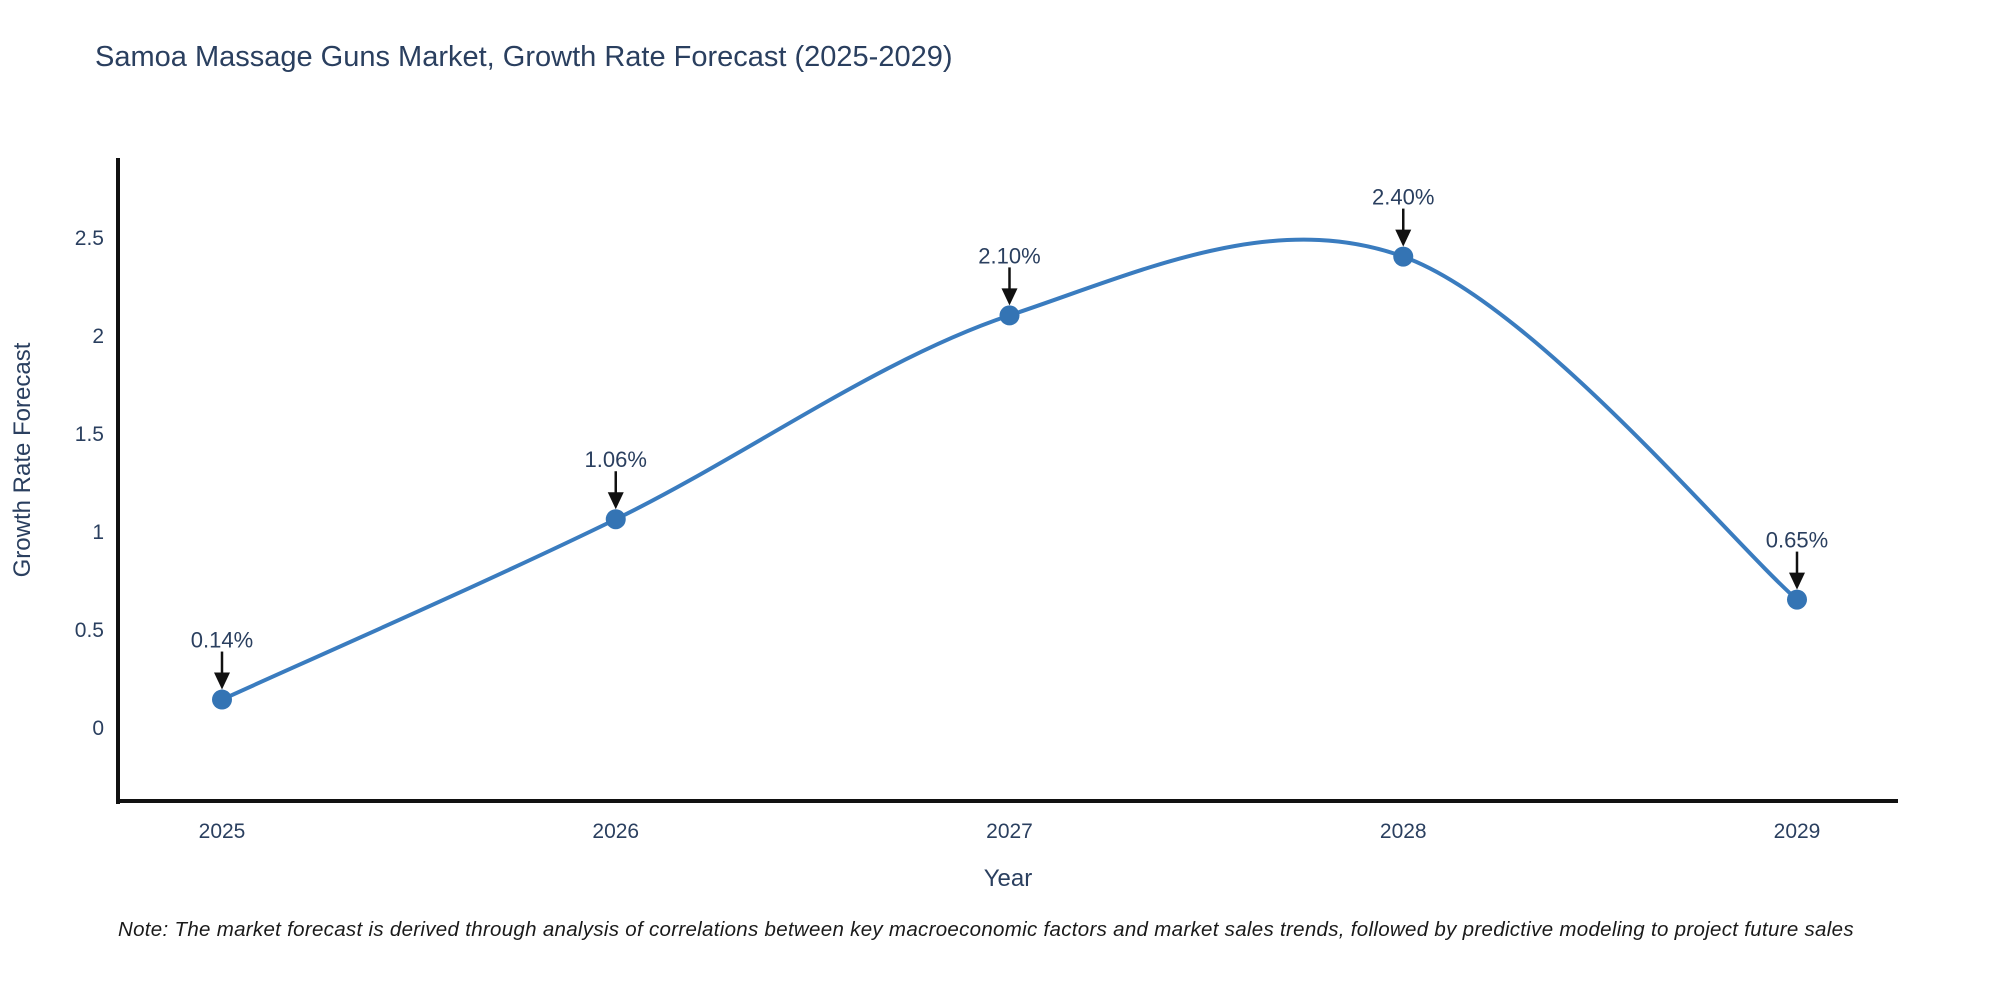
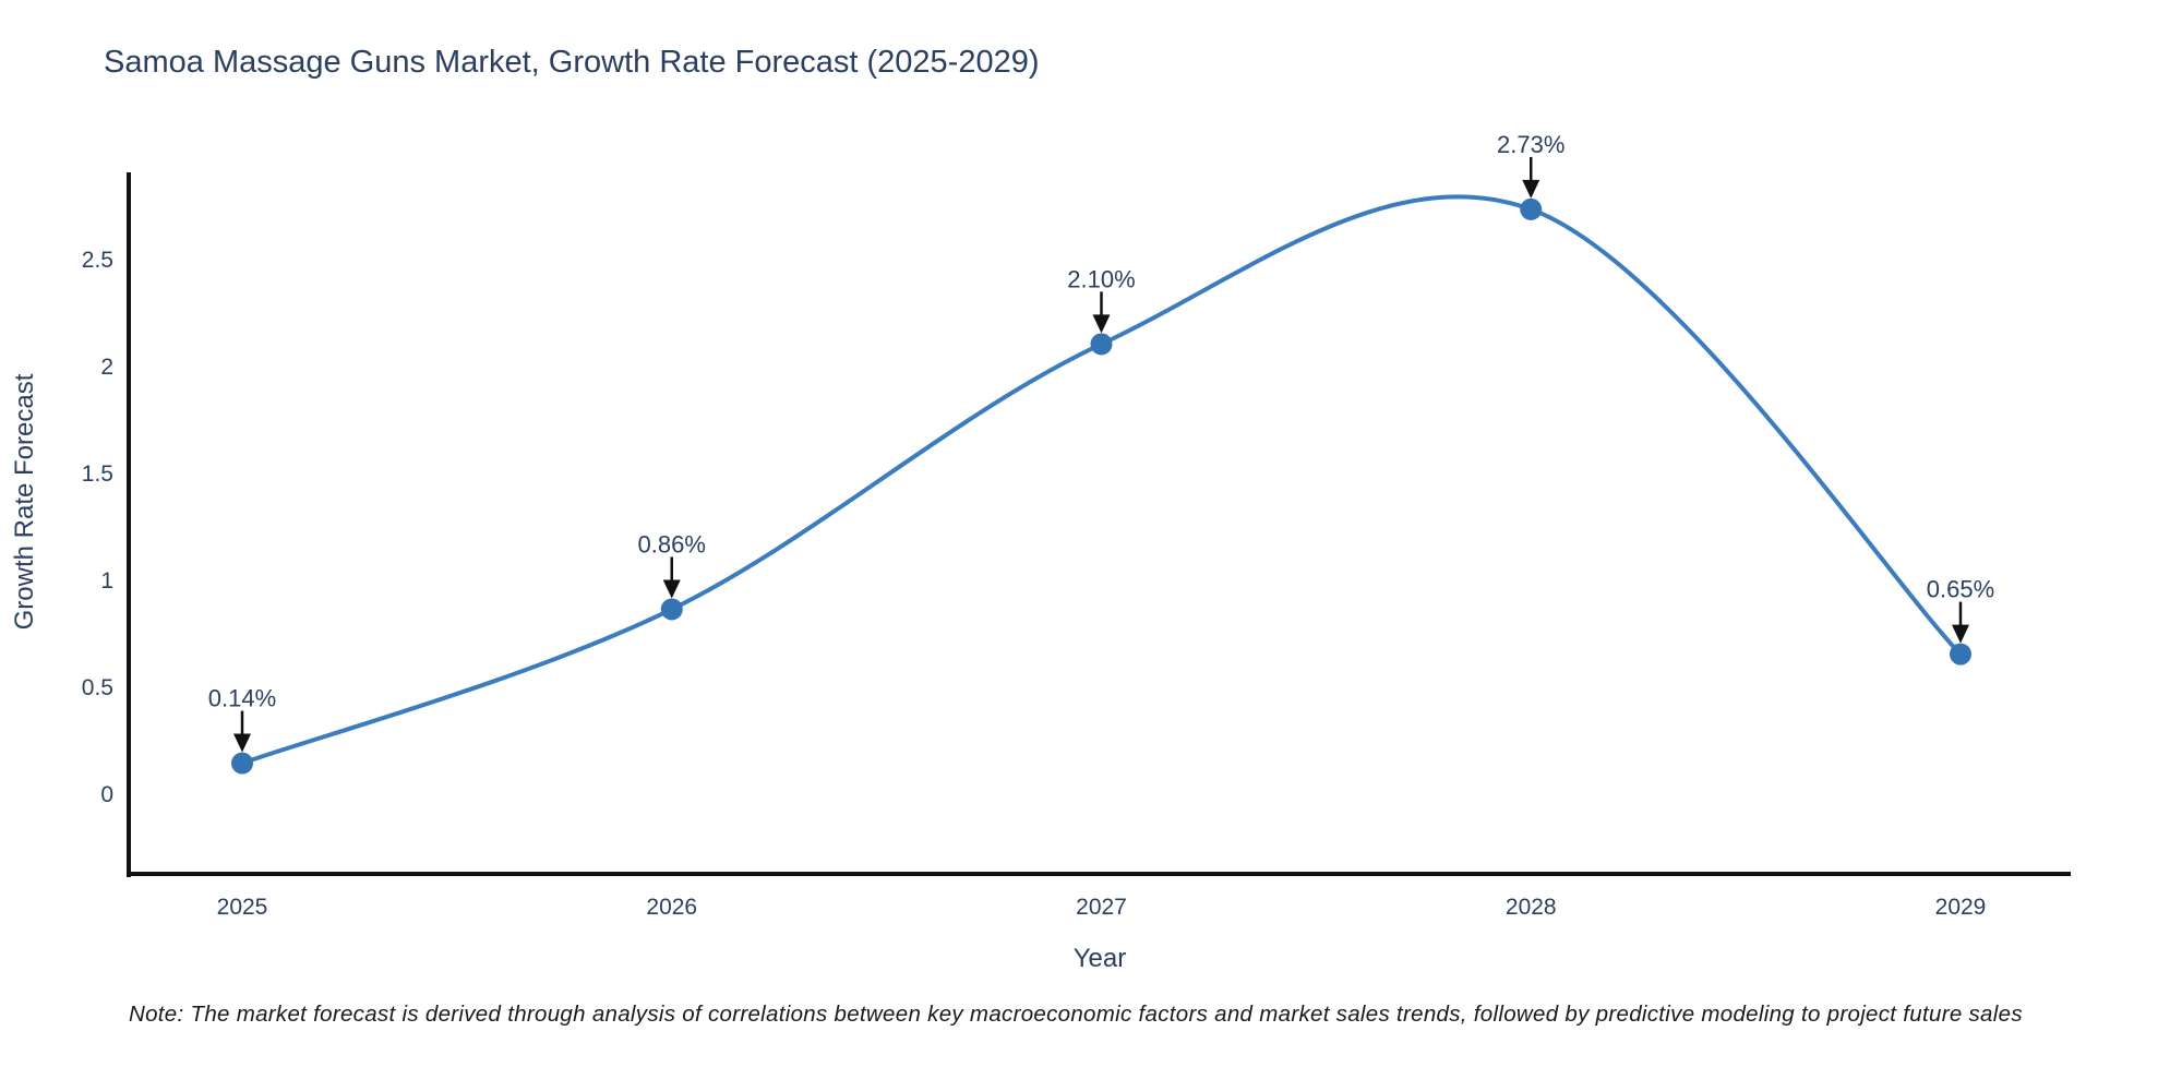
2026: 1.06% -> 0.86%
2028: 2.40% -> 2.73%
